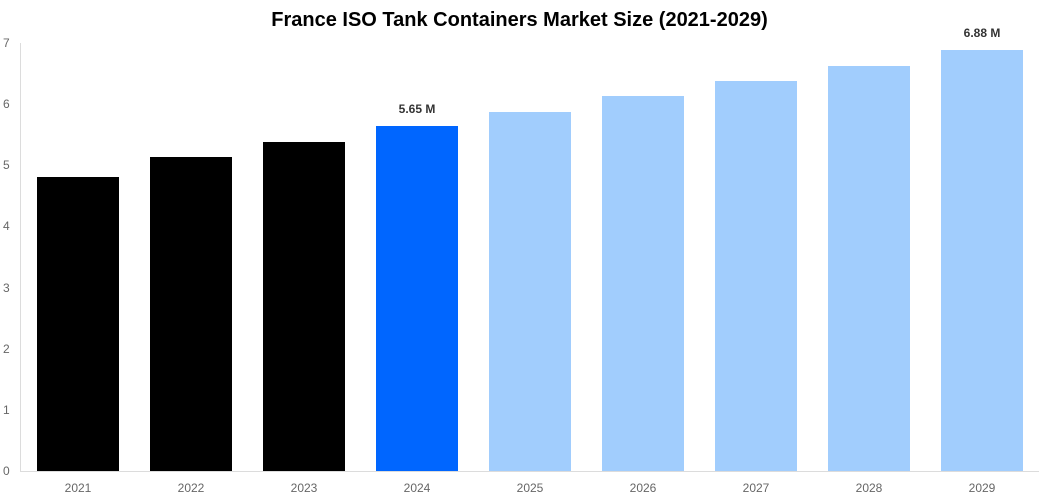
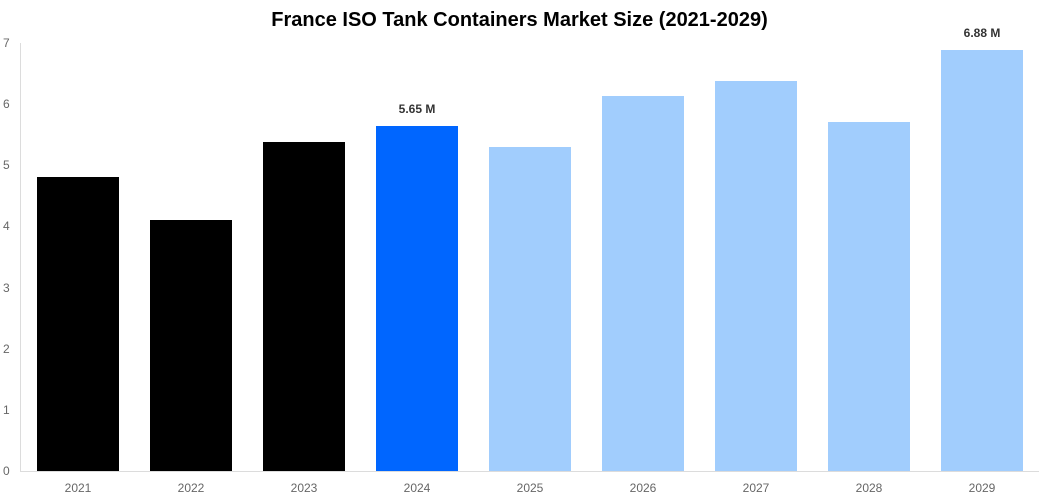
2022: 5.1 -> 4.1
2025: 5.9 -> 5.3
2028: 6.6 -> 5.7
